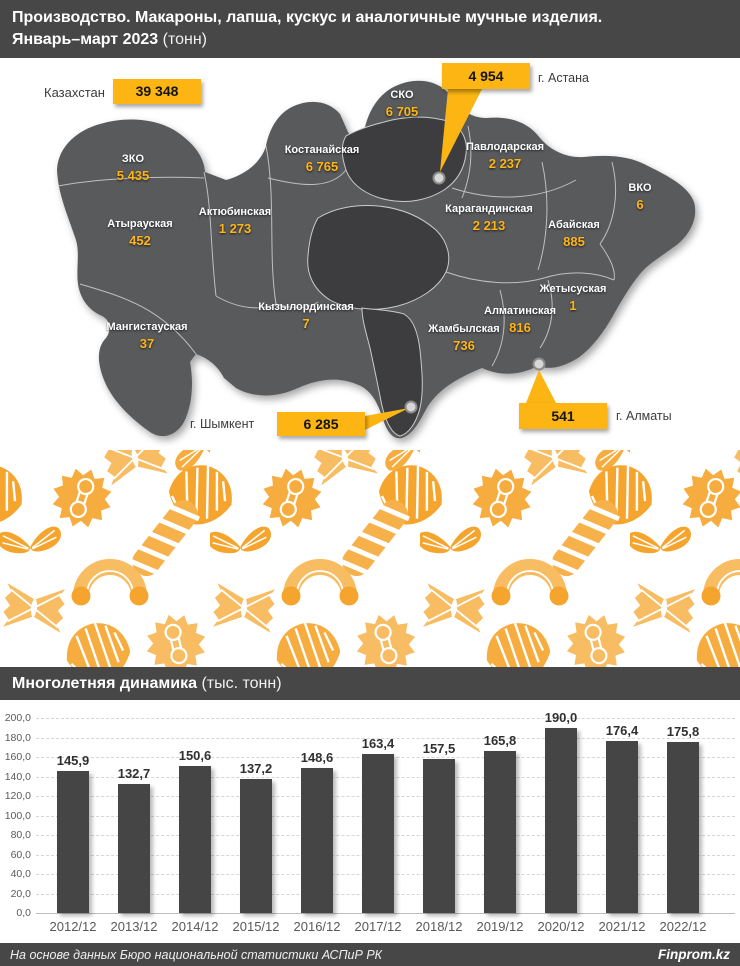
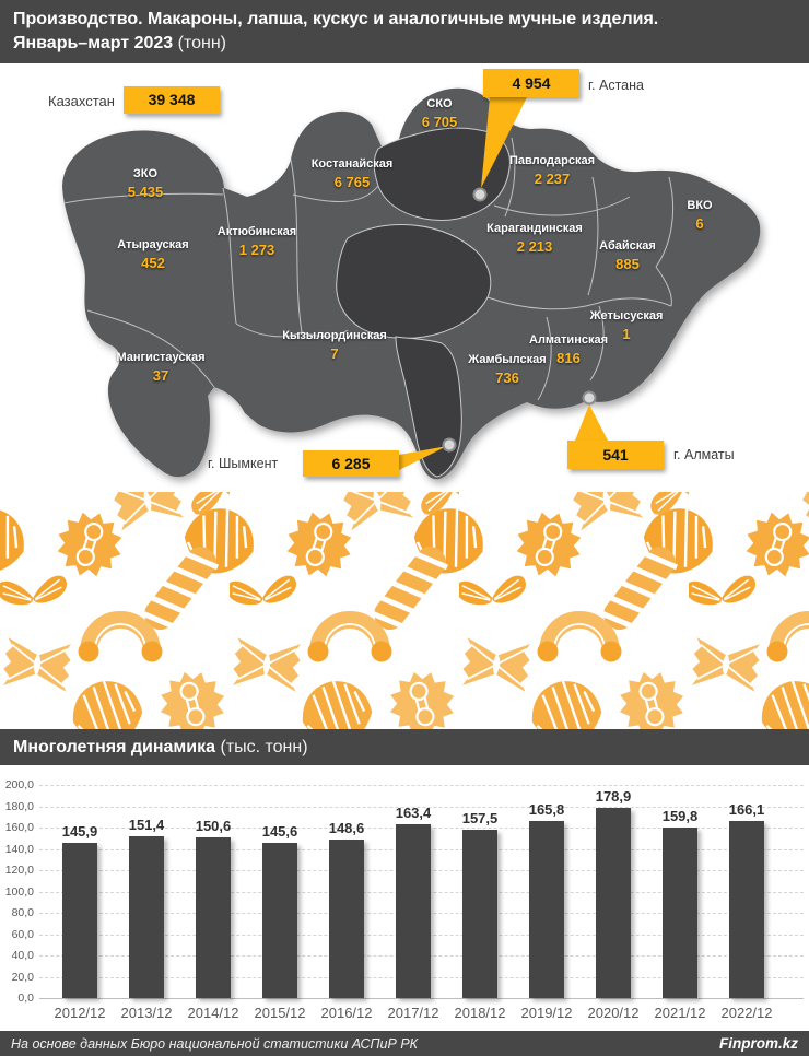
2013/12: 132,7 -> 151,4
2015/12: 137,2 -> 145,6
2020/12: 190,0 -> 178,9
2021/12: 176,4 -> 159,8
2022/12: 175,8 -> 166,1
